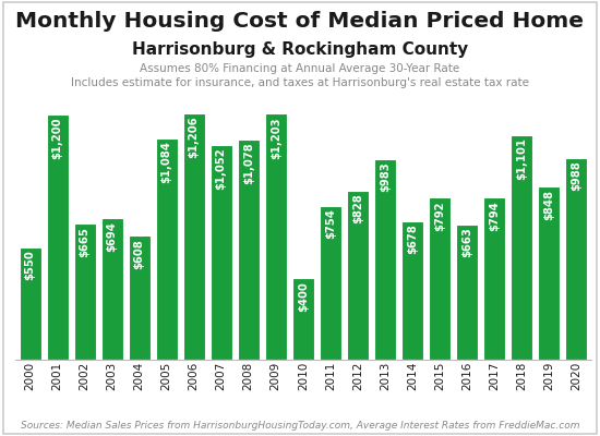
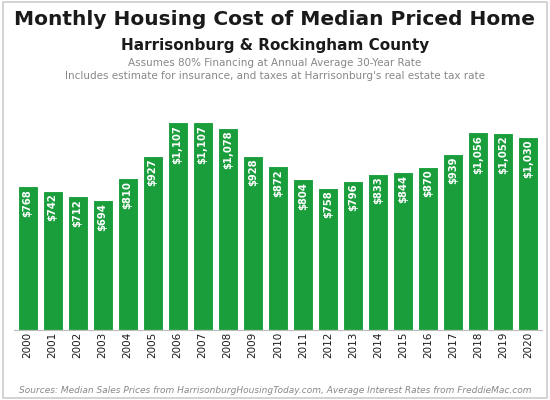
2000: $550 -> $768
2001: $1,200 -> $742
2002: $665 -> $712
2004: $608 -> $810
2005: $1,084 -> $927
2006: $1,206 -> $1,107
2007: $1,052 -> $1,107
2009: $1,203 -> $928
2010: $400 -> $872
2011: $754 -> $804
2012: $828 -> $758
2013: $983 -> $796
2014: $678 -> $833
2015: $792 -> $844
2016: $663 -> $870
2017: $794 -> $939
2018: $1,101 -> $1,056
2019: $848 -> $1,052
2020: $988 -> $1,030
